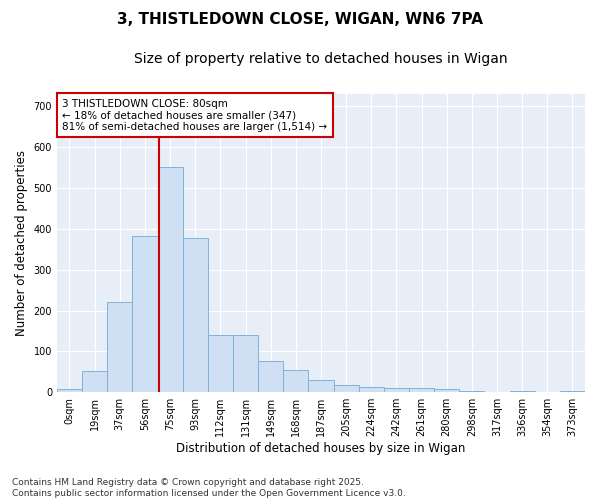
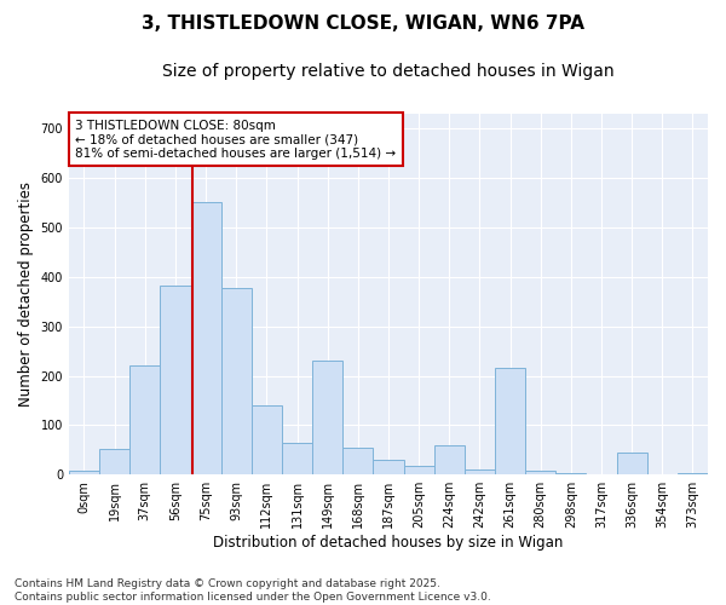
131sqm: 140 -> 65
149sqm: 77 -> 230
224sqm: 13 -> 60
261sqm: 10 -> 215
336sqm: 2 -> 45
